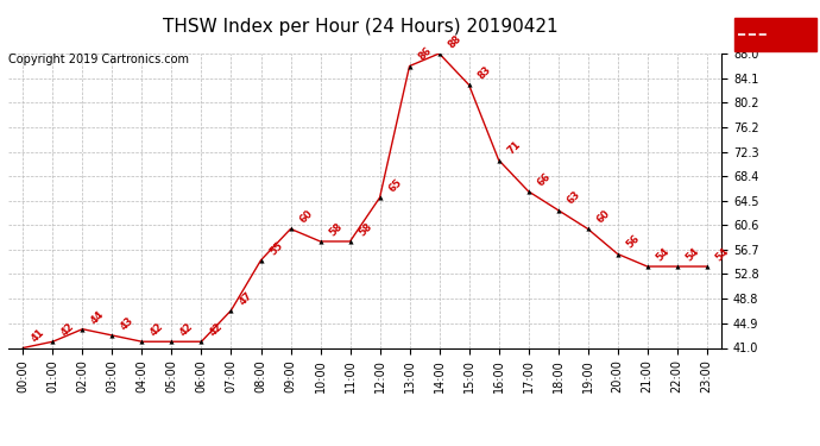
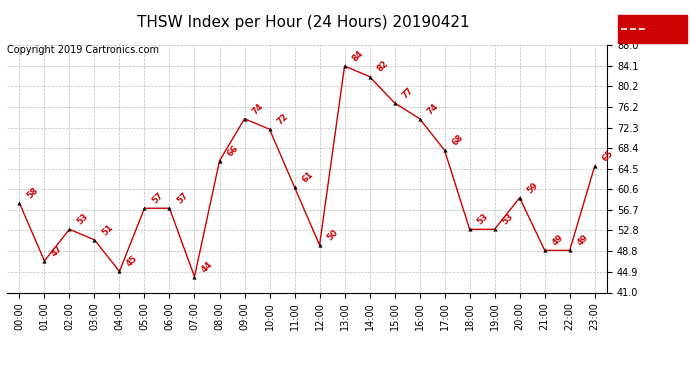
00:00: 41 -> 58
01:00: 42 -> 47
02:00: 44 -> 53
03:00: 43 -> 51
04:00: 42 -> 45
05:00: 42 -> 57
06:00: 42 -> 57
07:00: 47 -> 44
08:00: 55 -> 66
09:00: 60 -> 74
10:00: 58 -> 72
11:00: 58 -> 61
12:00: 65 -> 50
13:00: 86 -> 84
14:00: 88 -> 82
15:00: 83 -> 77
16:00: 71 -> 74
17:00: 66 -> 68
18:00: 63 -> 53
19:00: 60 -> 53
20:00: 56 -> 59
21:00: 54 -> 49
22:00: 54 -> 49
23:00: 54 -> 65
